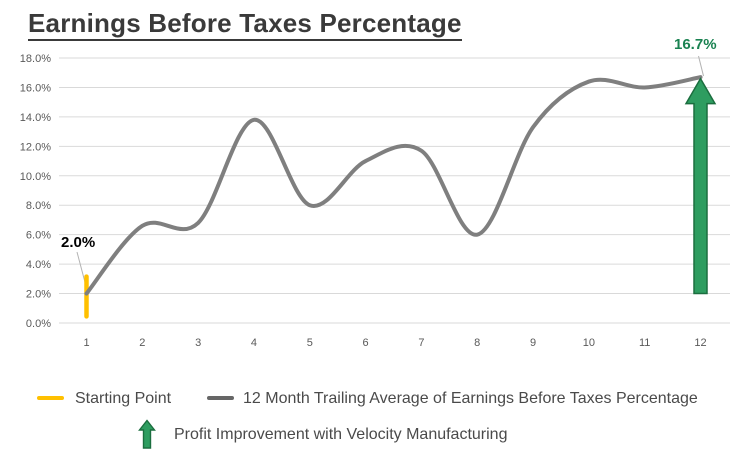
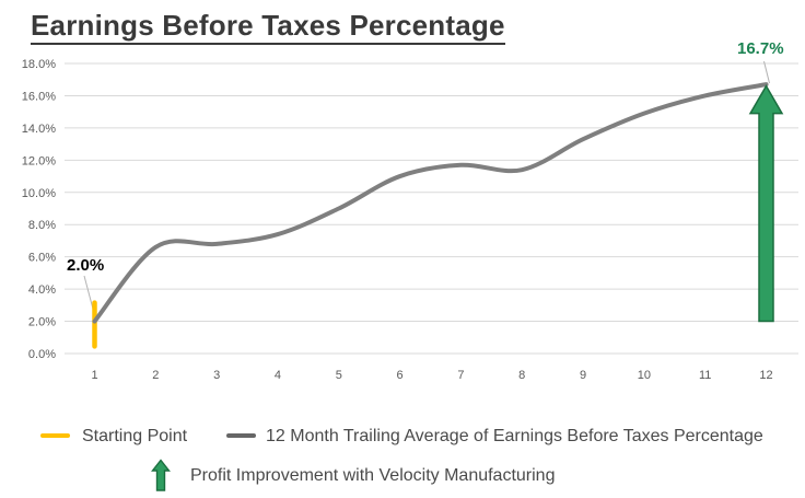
4: 13.8% -> 7.4%
5: 8.0% -> 9.0%
8: 6.0% -> 11.4%
10: 16.4% -> 14.9%
